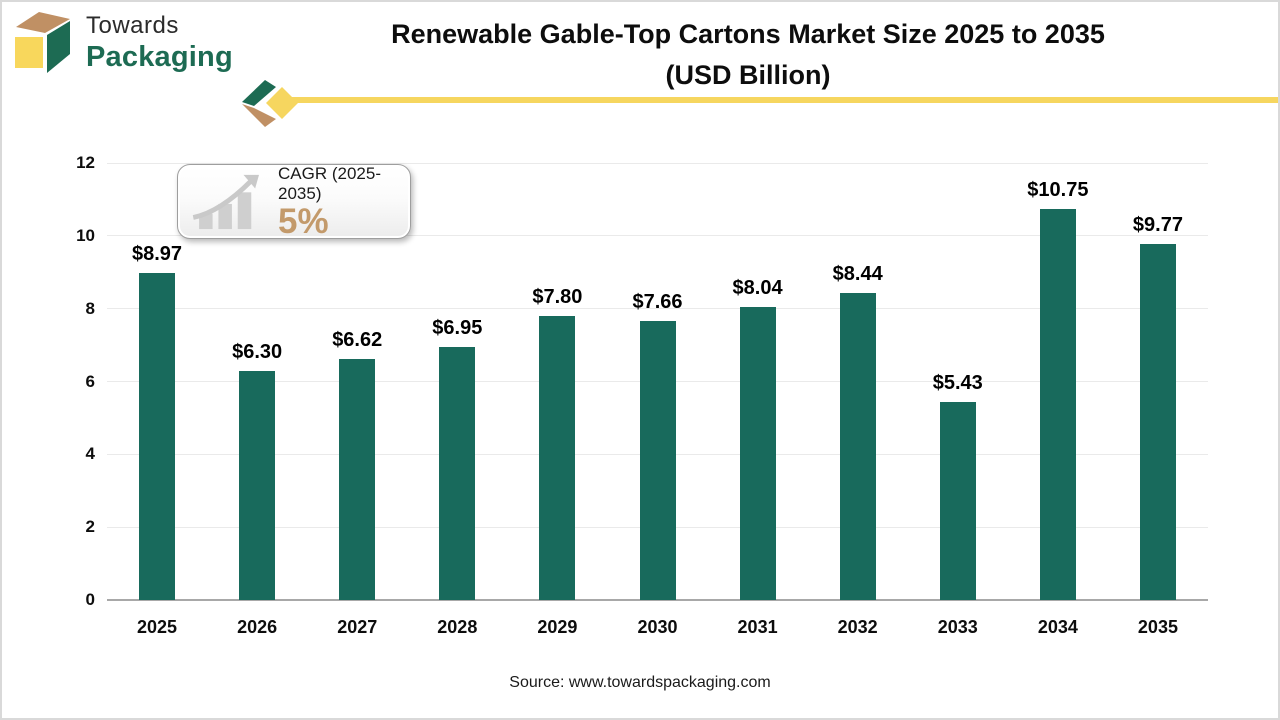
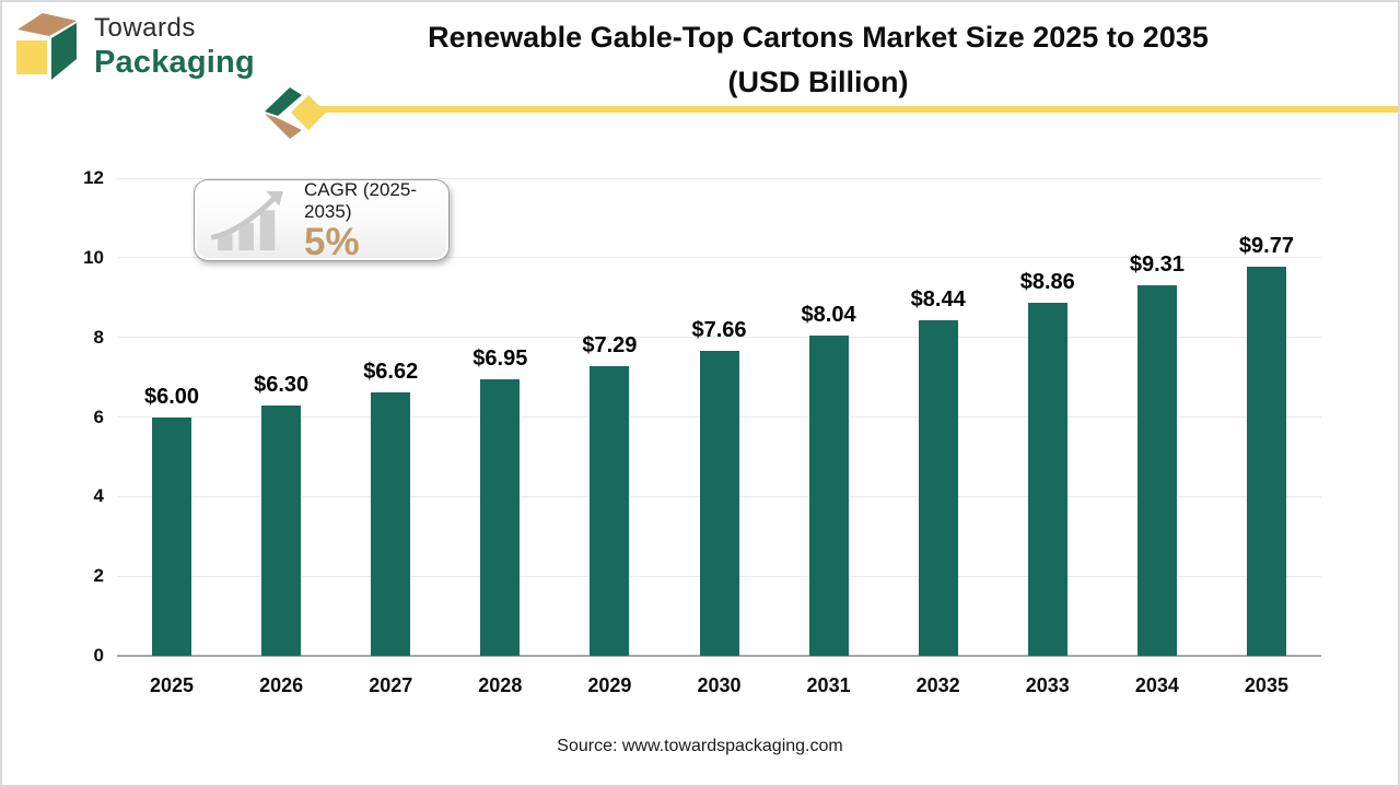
2025: $8.97 -> $6.00
2029: $7.80 -> $7.29
2033: $5.43 -> $8.86
2034: $10.75 -> $9.31
